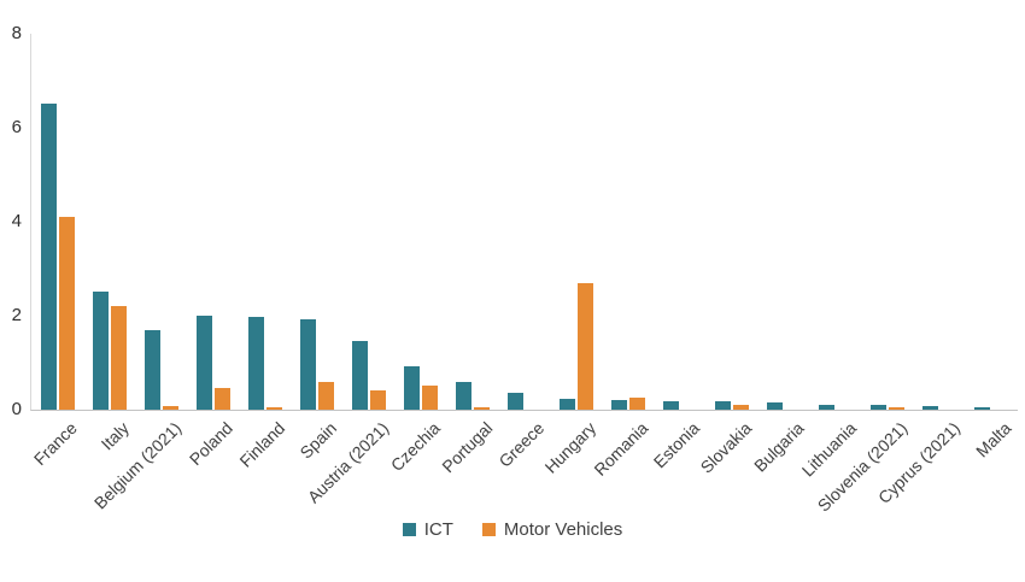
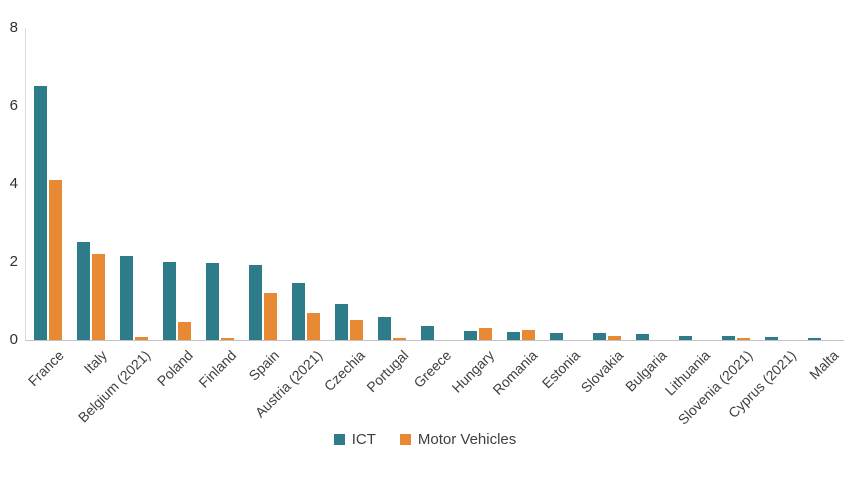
ICT/Belgium (2021): 1.7 -> 2.1
Motor Vehicles/Spain: 0.6 -> 1.2
Motor Vehicles/Austria (2021): 0.4 -> 0.7
Motor Vehicles/Hungary: 2.7 -> 0.3
